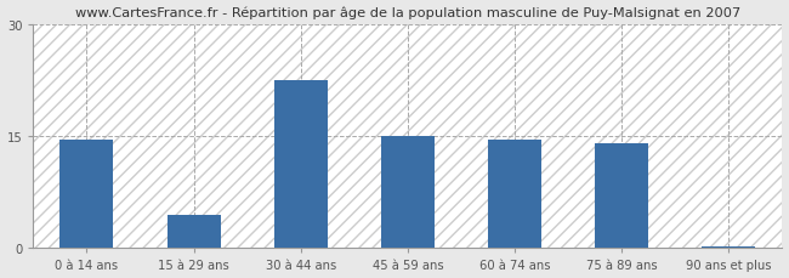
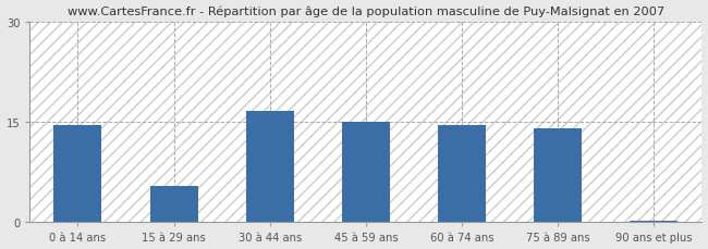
15 à 29 ans: 4.5 -> 5.4
30 à 44 ans: 22.5 -> 16.6
